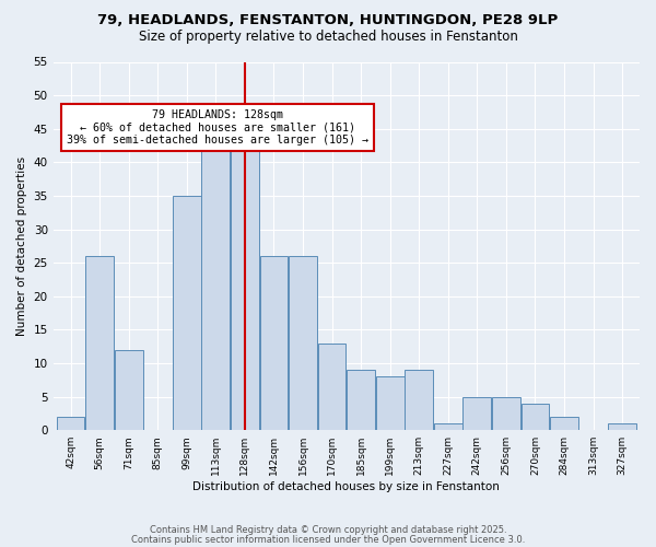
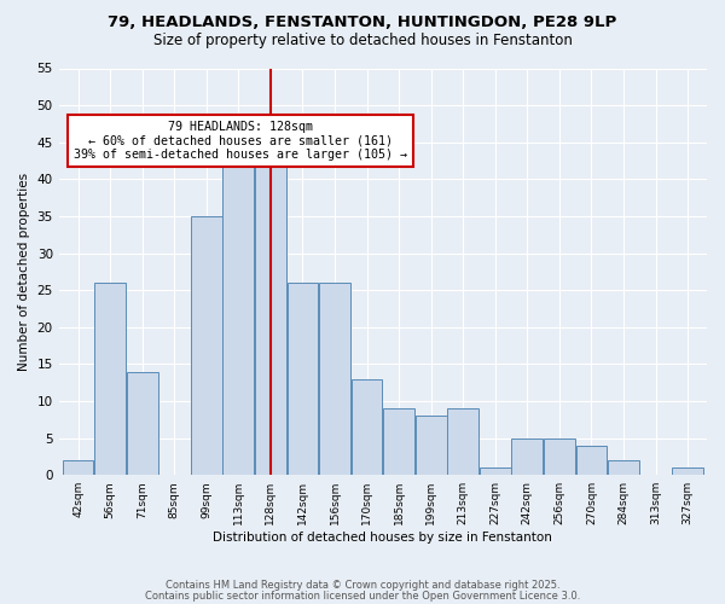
71sqm: 12 -> 14
